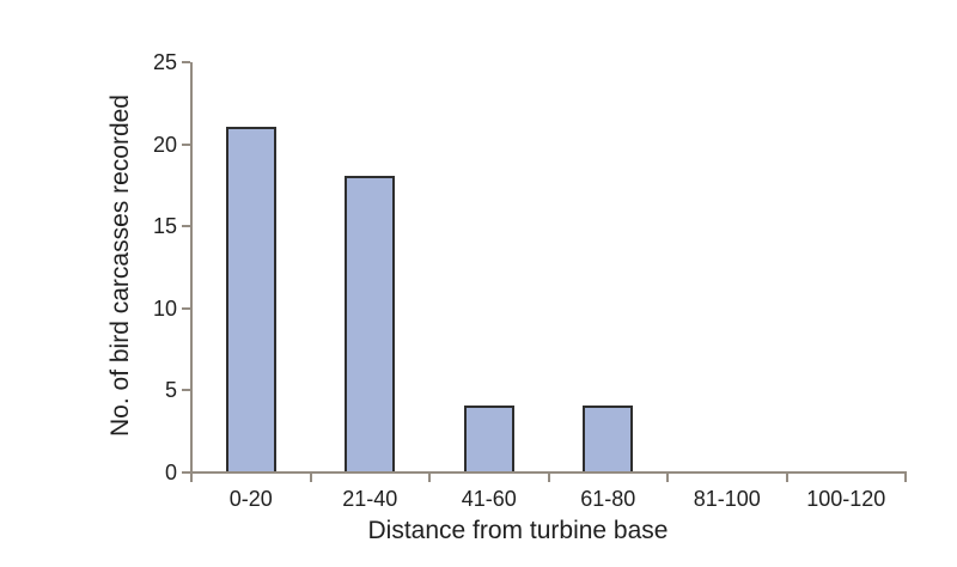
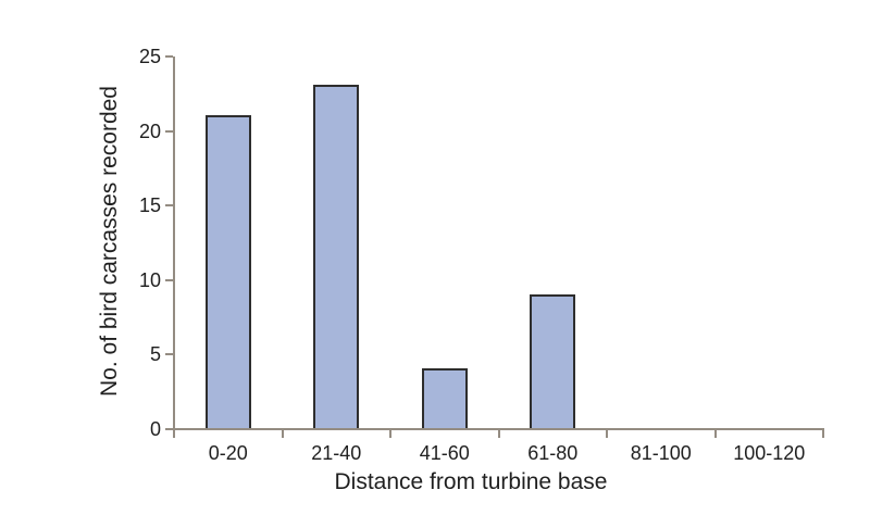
21-40: 18 -> 23
61-80: 4 -> 9
